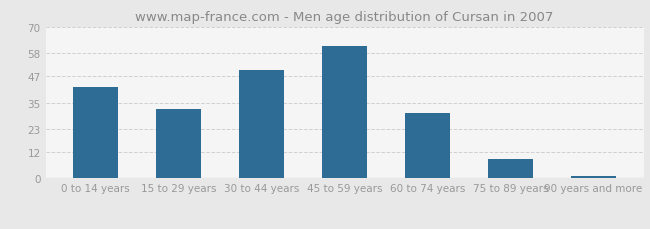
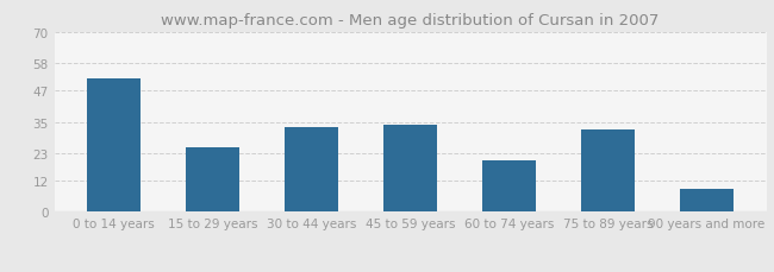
0 to 14 years: 42 -> 52
15 to 29 years: 32 -> 25
30 to 44 years: 50 -> 33
45 to 59 years: 61 -> 34
60 to 74 years: 30 -> 20
75 to 89 years: 9 -> 32
90 years and more: 1 -> 9
